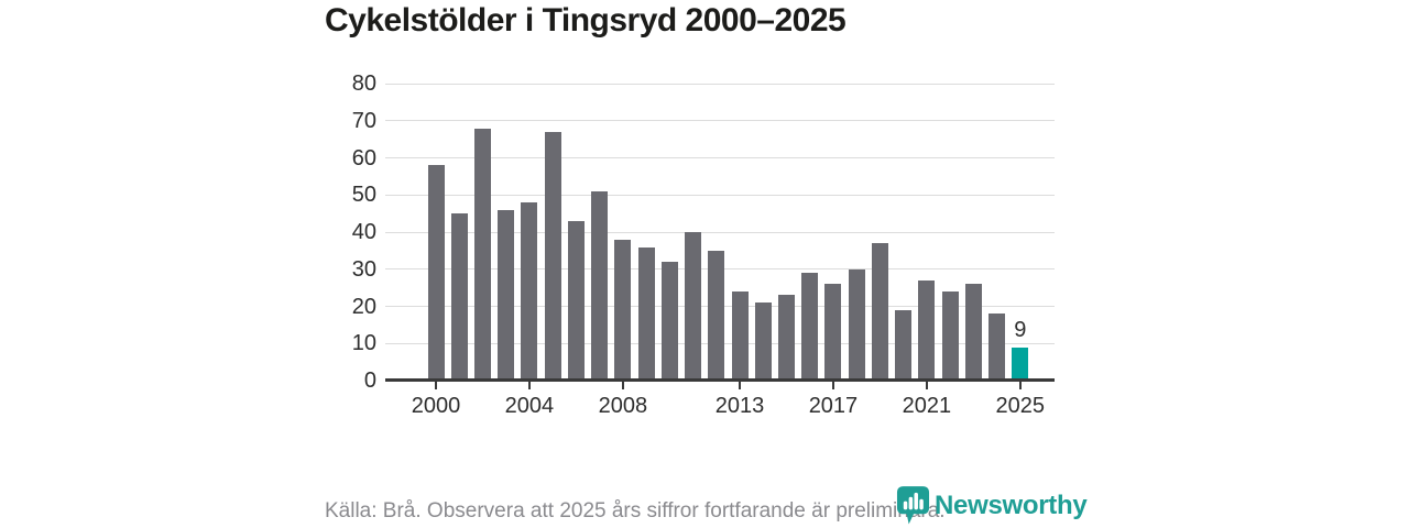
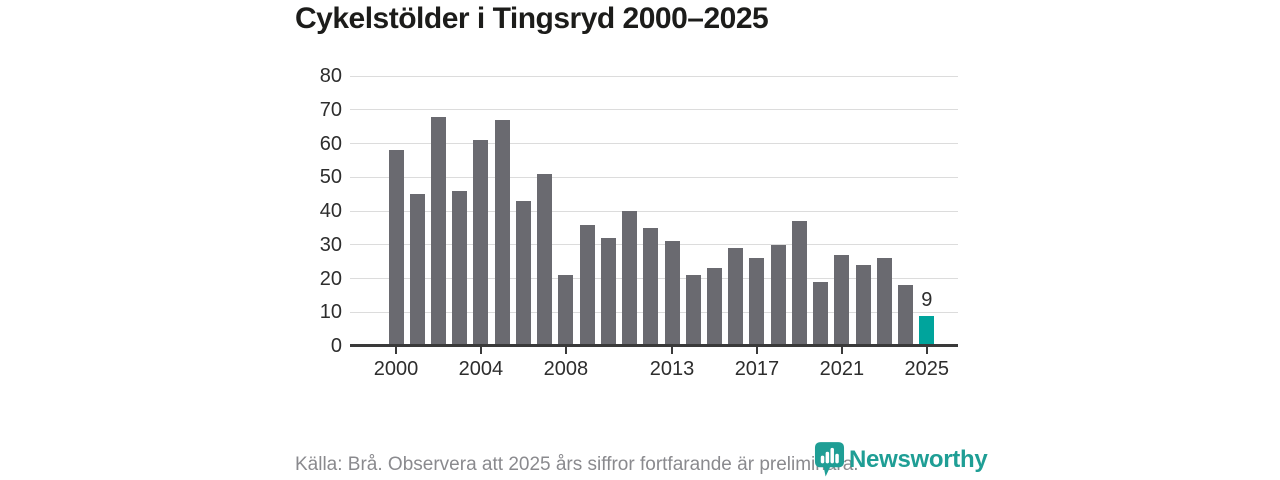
2004: 48 -> 61
2008: 38 -> 21
2013: 24 -> 31
